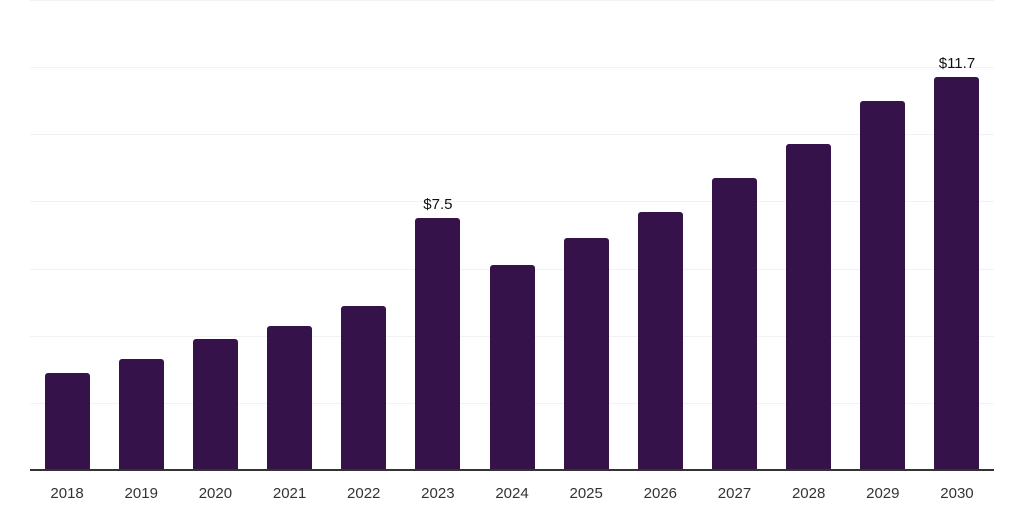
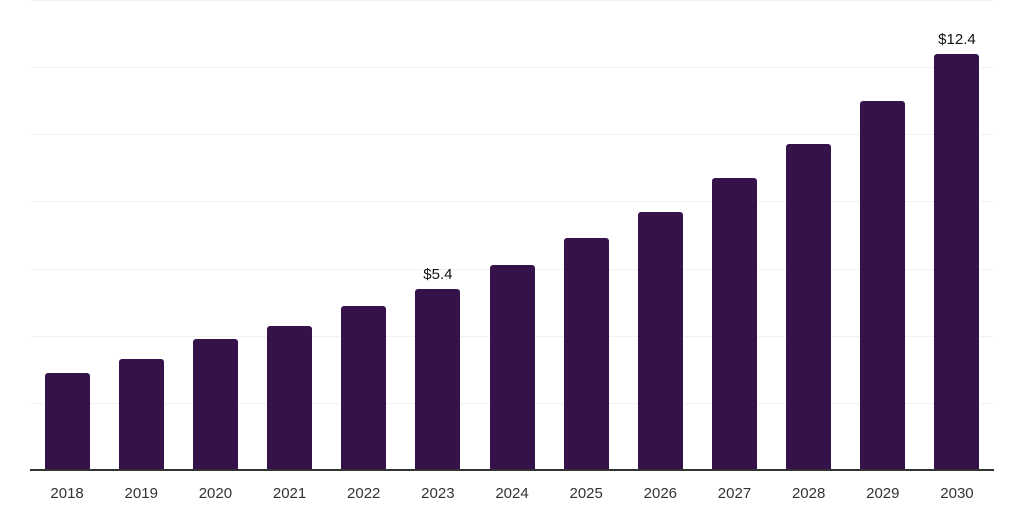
2023: $7.5 -> $5.4
2030: $11.7 -> $12.4
